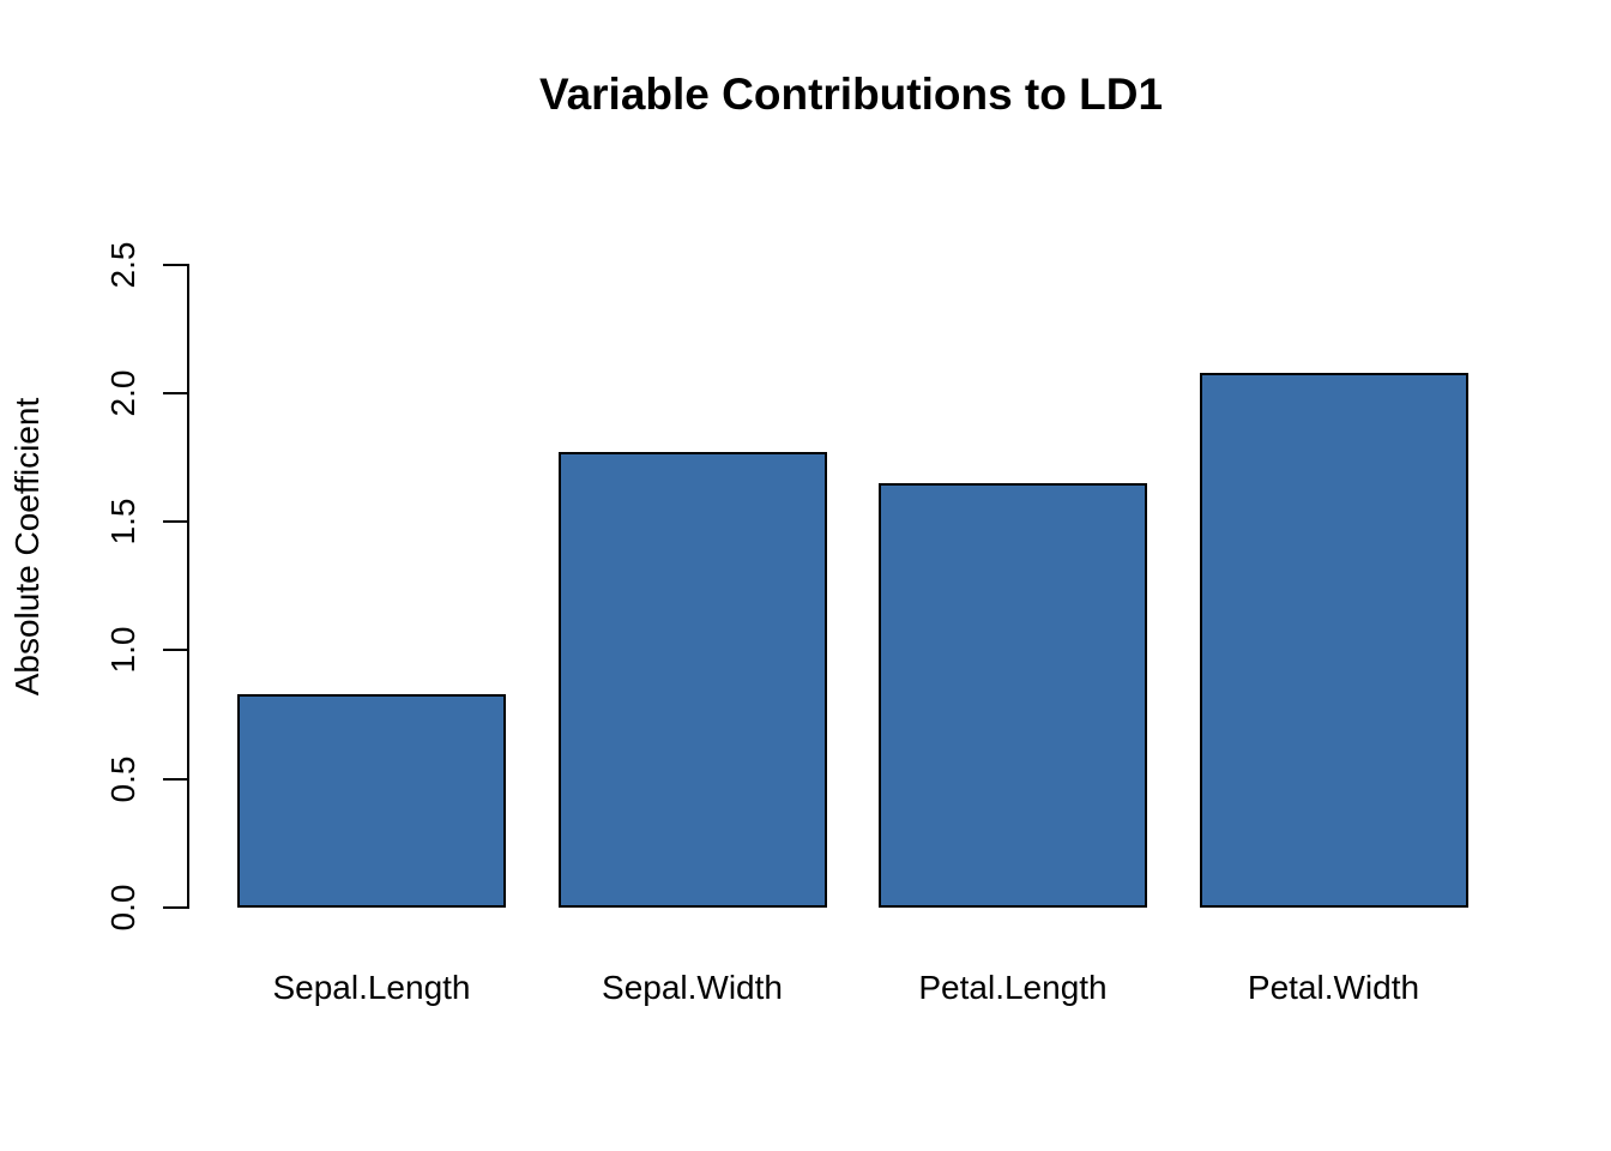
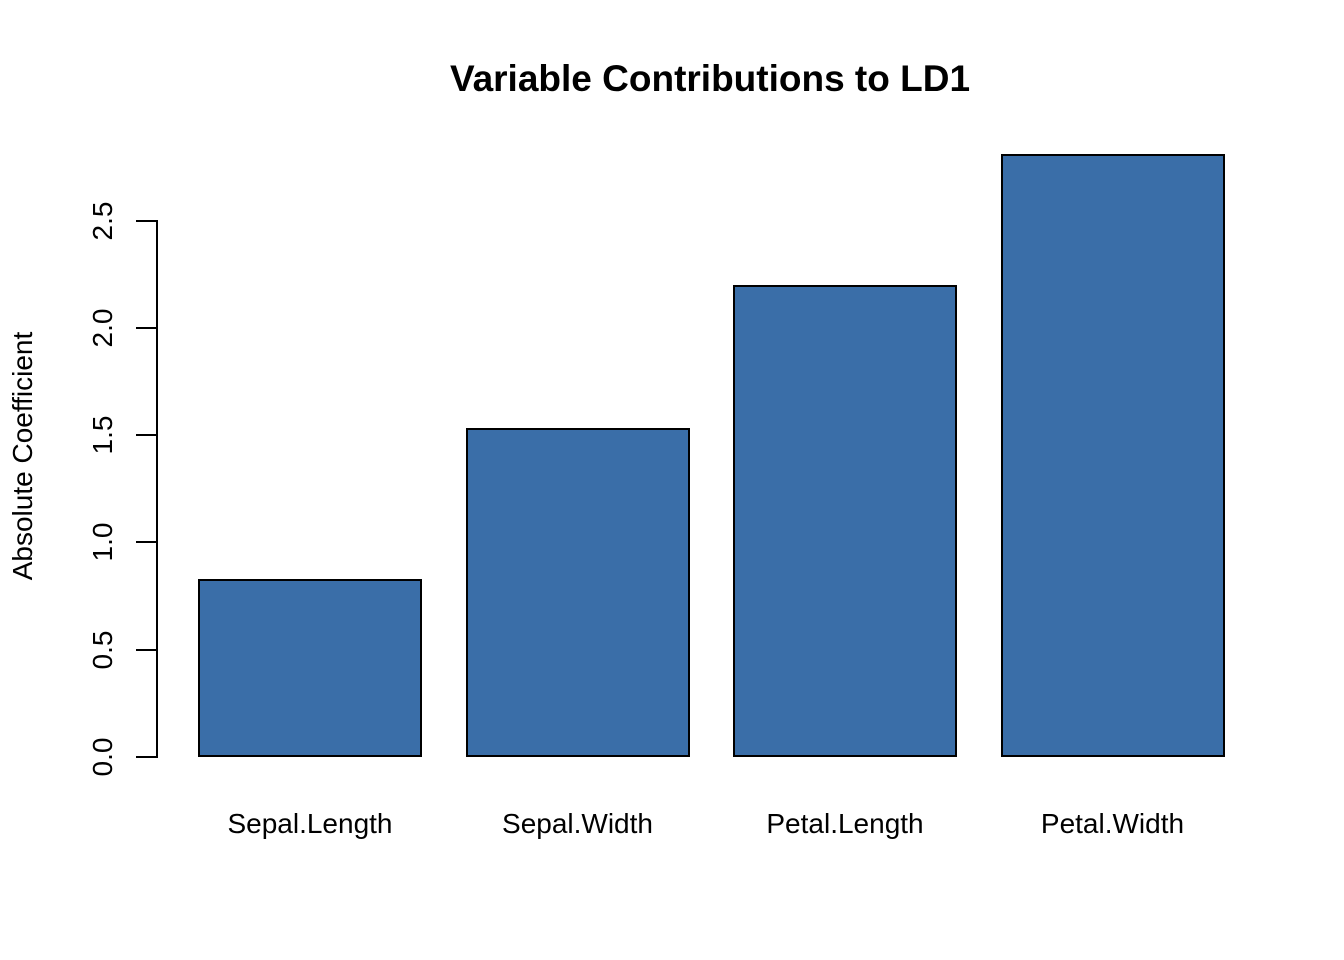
Sepal.Width: 1.77 -> 1.53
Petal.Length: 1.65 -> 2.20
Petal.Width: 2.08 -> 2.81
